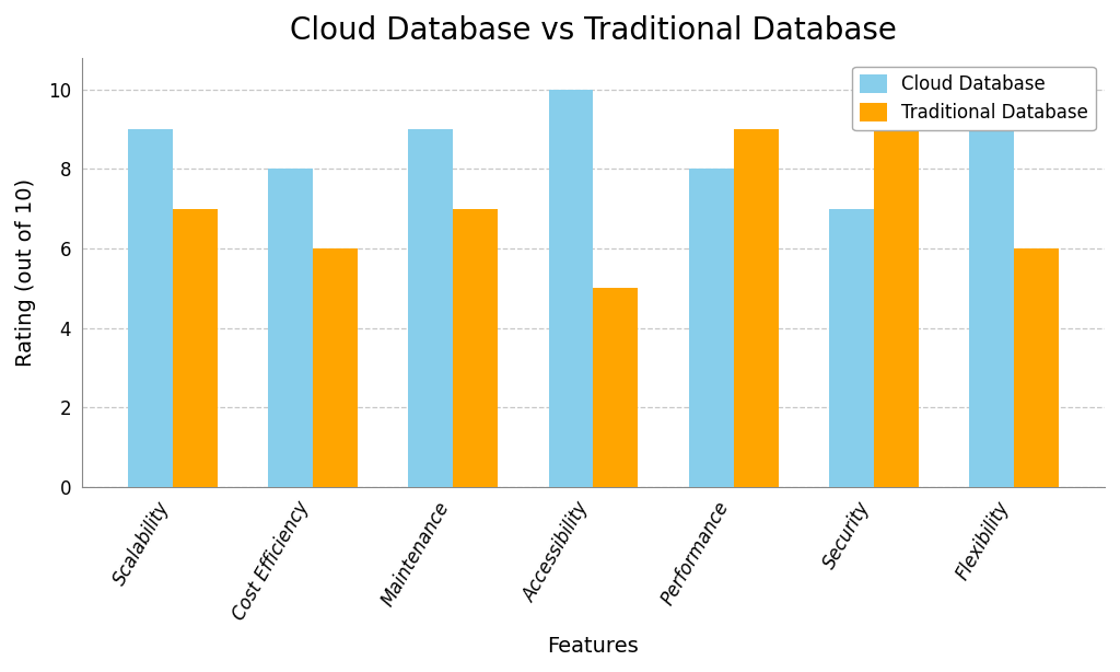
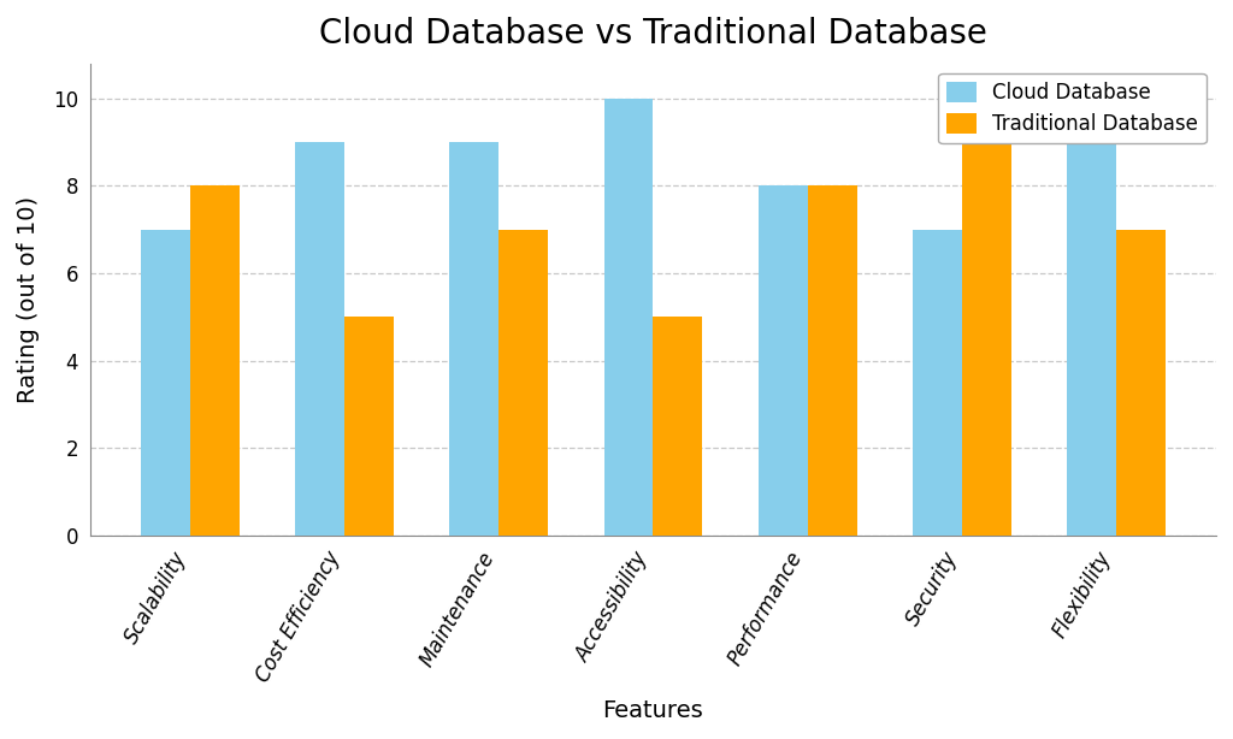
Cloud Database/Scalability: 9 -> 7
Traditional Database/Scalability: 7 -> 8
Cloud Database/Cost Efficiency: 8 -> 9
Traditional Database/Cost Efficiency: 6 -> 5
Traditional Database/Performance: 9 -> 8
Traditional Database/Flexibility: 6 -> 7
